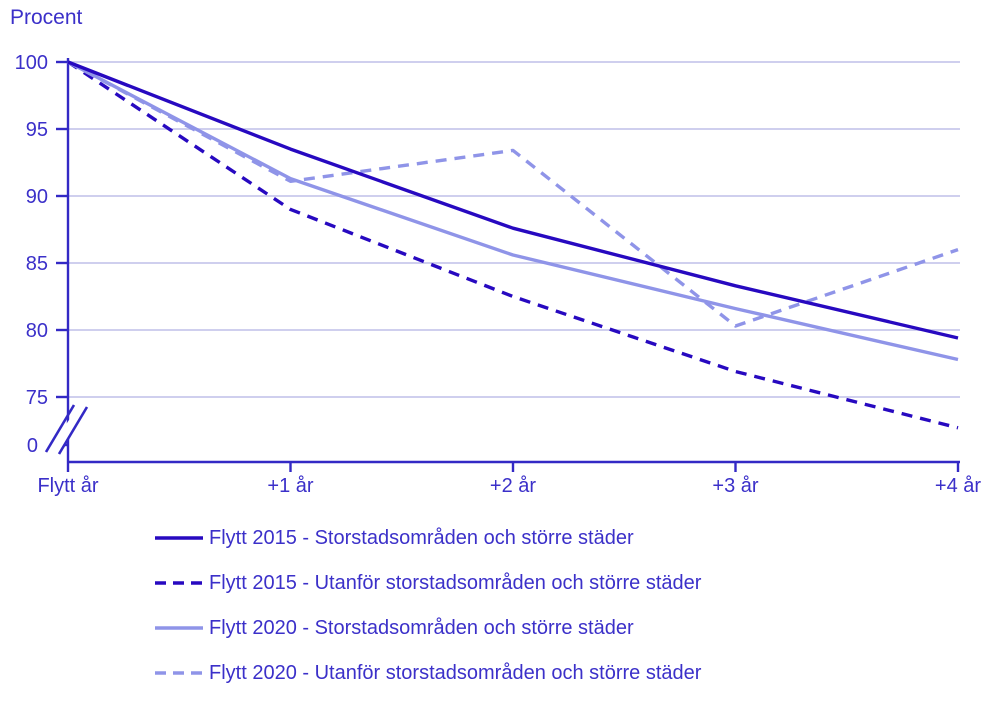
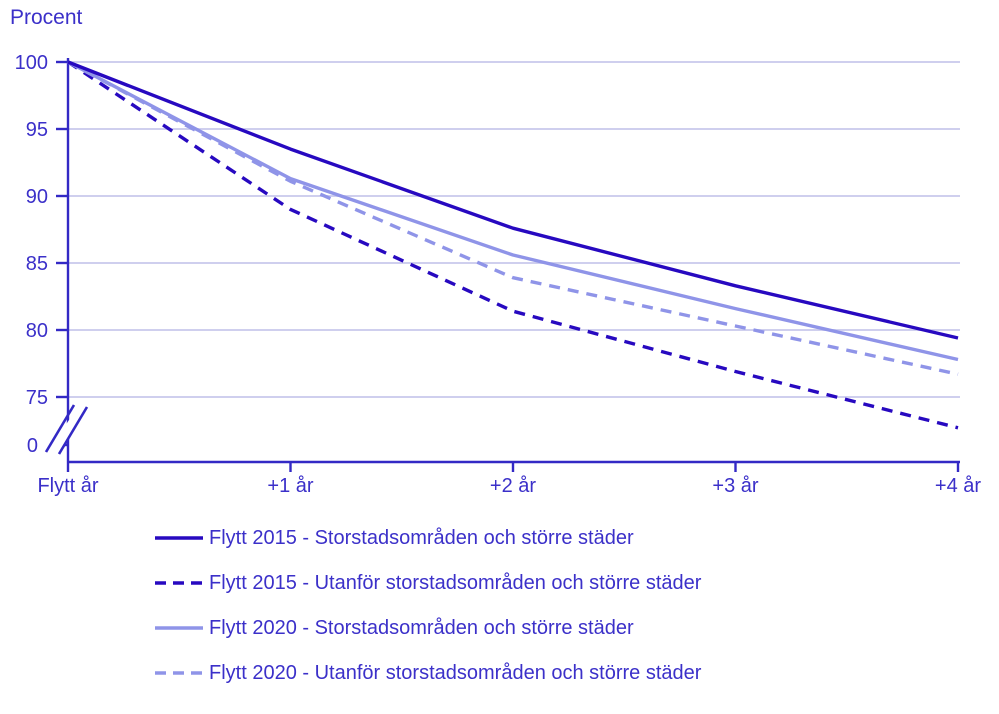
Flytt 2015 - Utanför storstadsområden och större städer/+2 år: 82.5 -> 81.4
Flytt 2020 - Utanför storstadsområden och större städer/+2 år: 93.4 -> 83.9
Flytt 2020 - Utanför storstadsområden och större städer/+4 år: 86.0 -> 76.7
